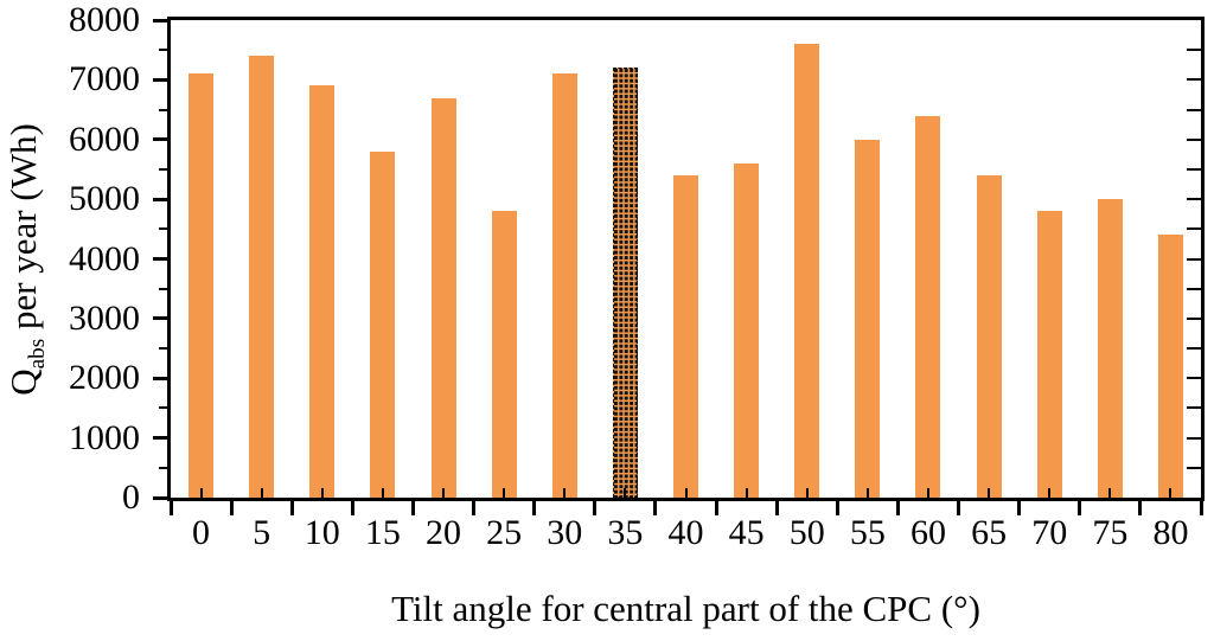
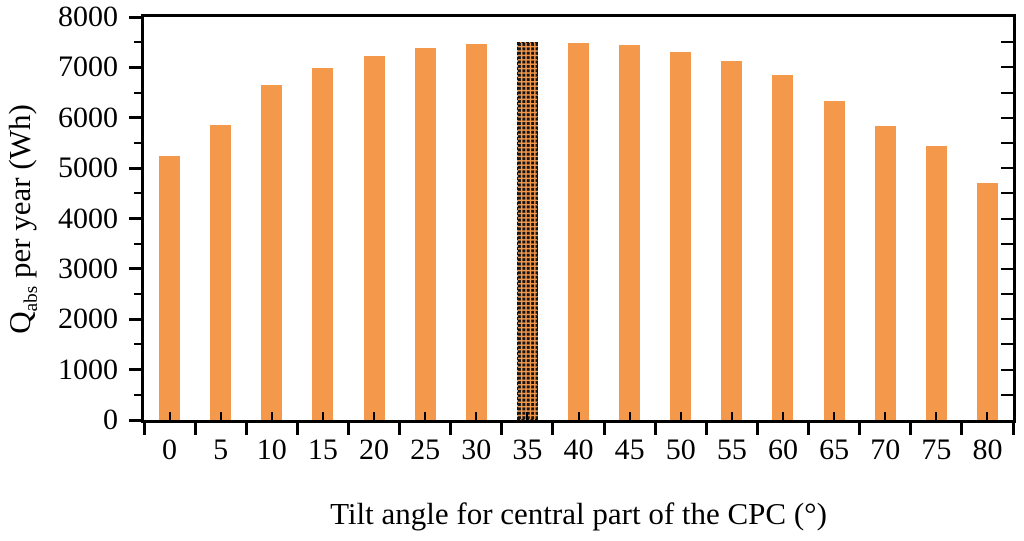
0: 7100 -> 5200
5: 7400 -> 5800
10: 6900 -> 6700
15: 5800 -> 7000
20: 6700 -> 7200
25: 4800 -> 7400
30: 7100 -> 7500
35: 7200 -> 7500
40: 5400 -> 7500
45: 5600 -> 7400
50: 7600 -> 7300
55: 6000 -> 7100
60: 6400 -> 6800
65: 5400 -> 6300
70: 4800 -> 5800
75: 5000 -> 5400
80: 4400 -> 4700
